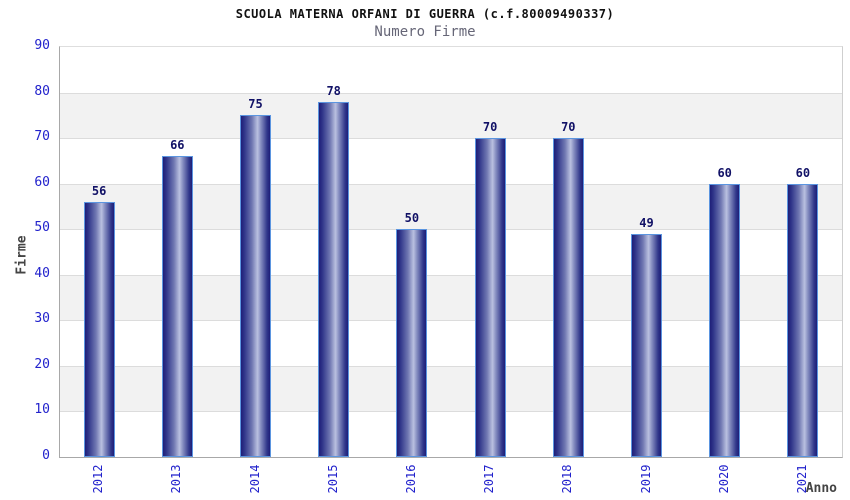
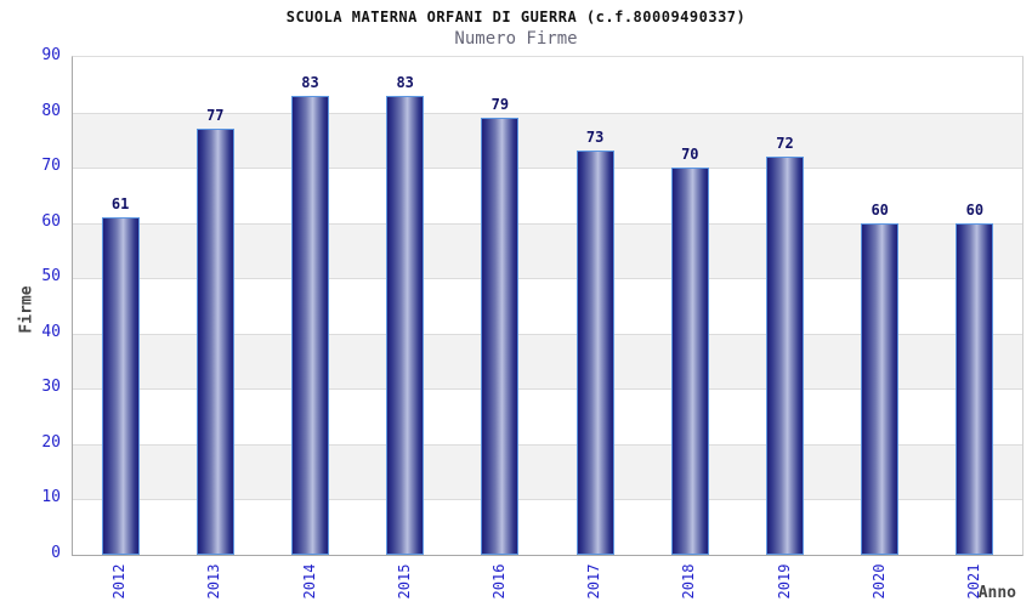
2012: 56 -> 61
2013: 66 -> 77
2014: 75 -> 83
2015: 78 -> 83
2016: 50 -> 79
2017: 70 -> 73
2019: 49 -> 72
